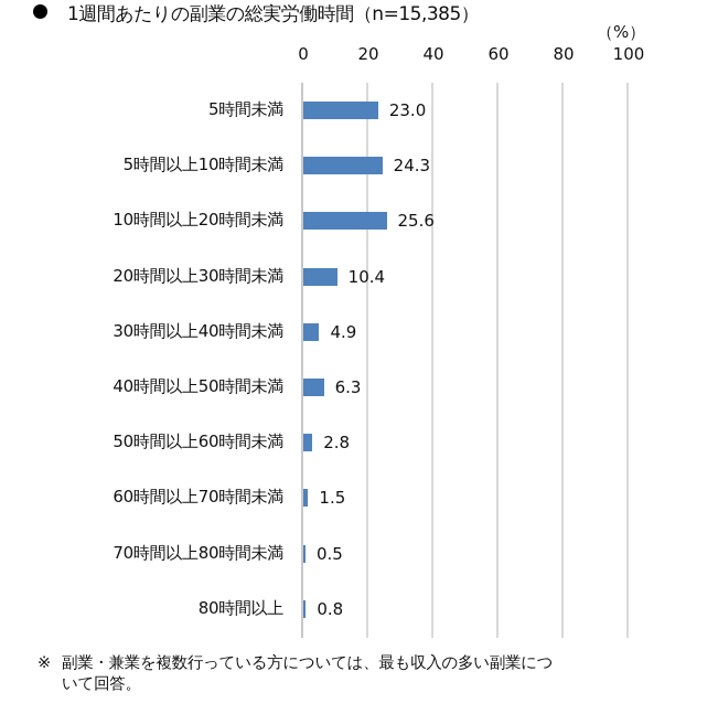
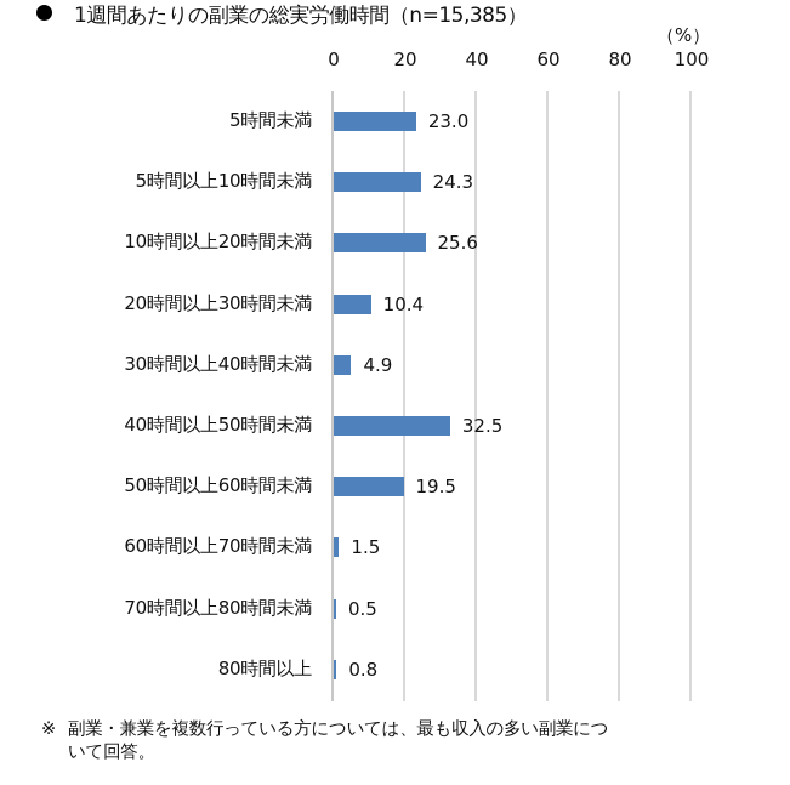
40時間以上50時間未満: 6.3 -> 32.5
50時間以上60時間未満: 2.8 -> 19.5
